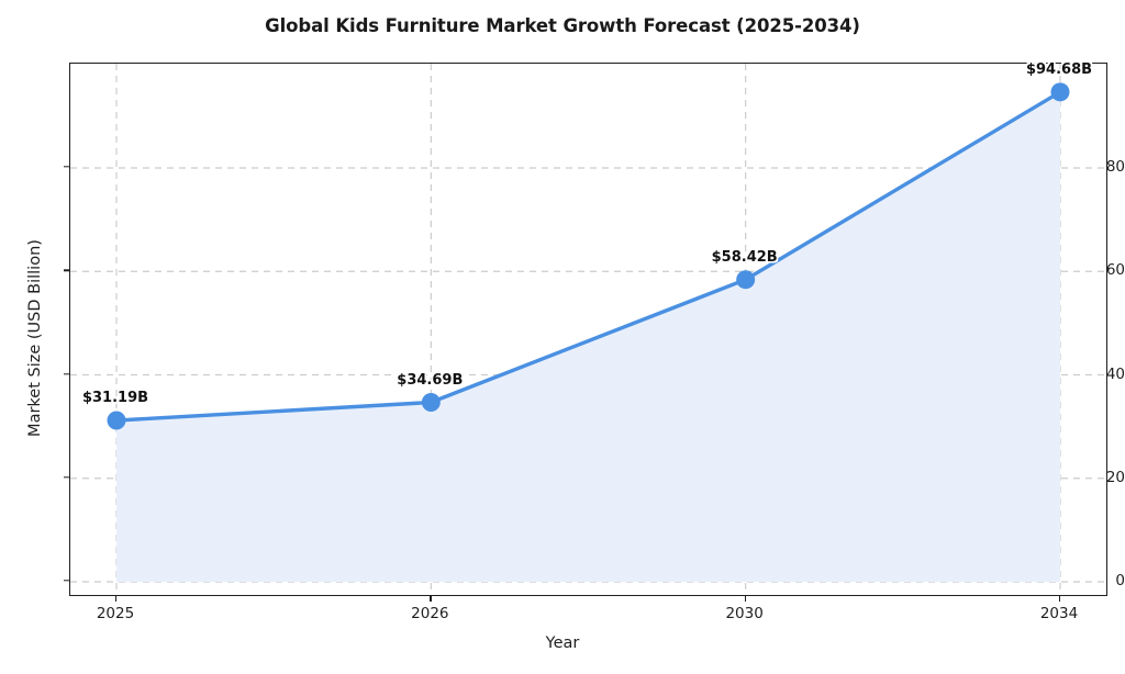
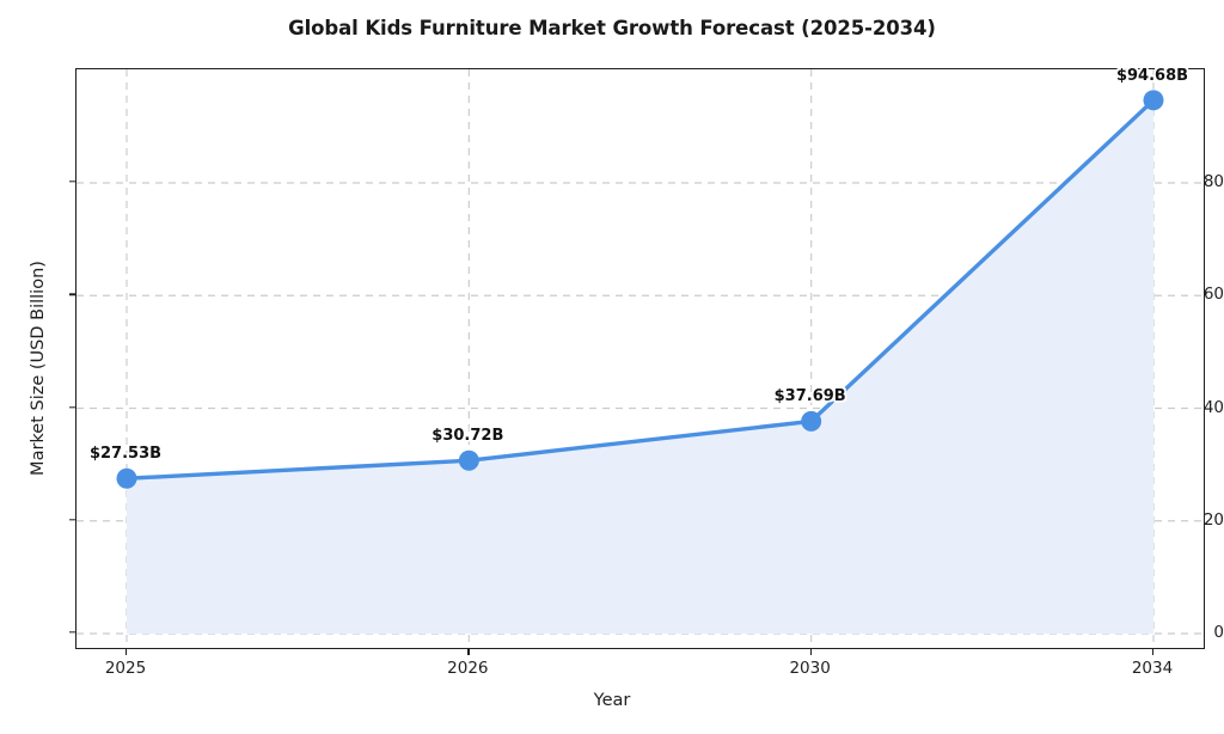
2025: $31.19B -> $27.53B
2026: $34.69B -> $30.72B
2030: $58.42B -> $37.69B
